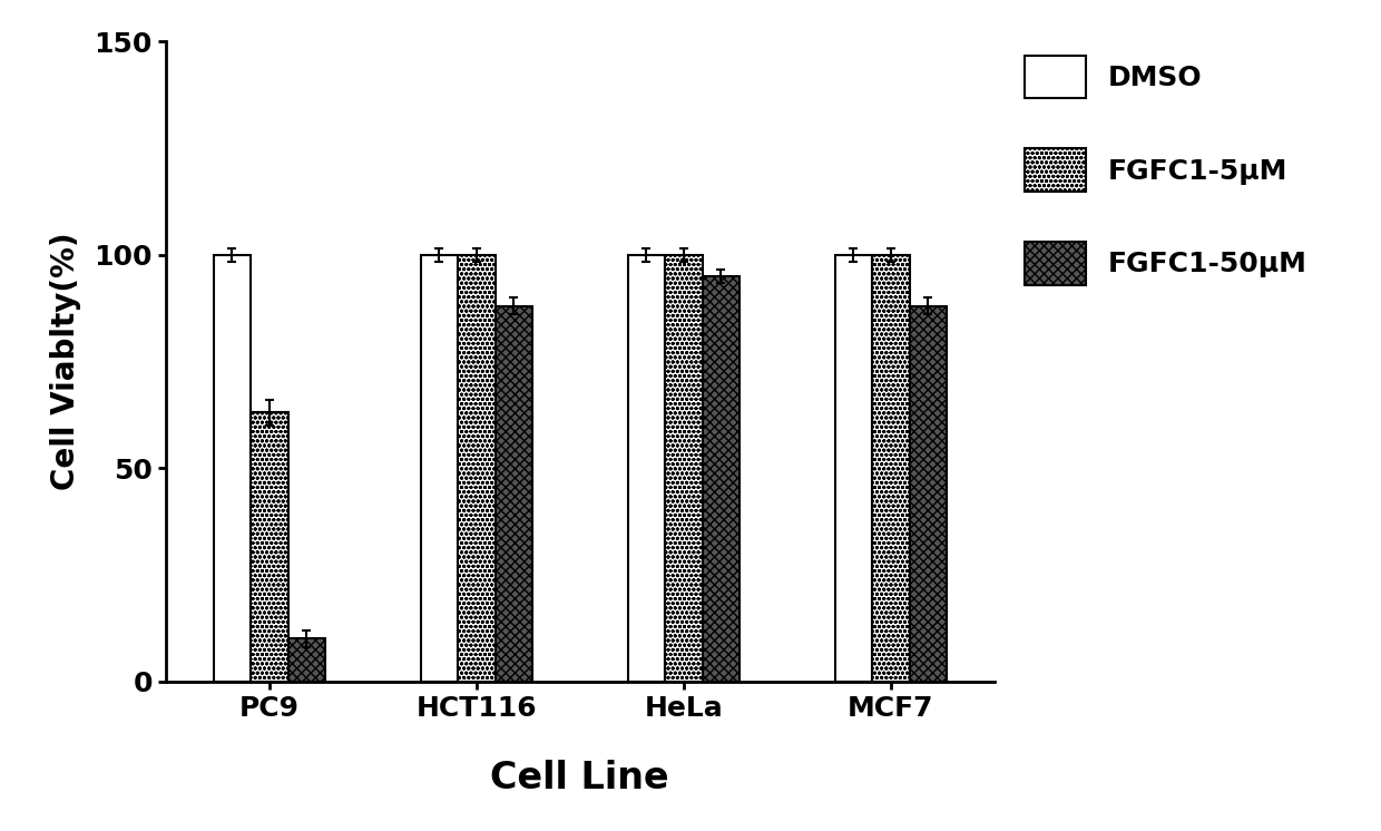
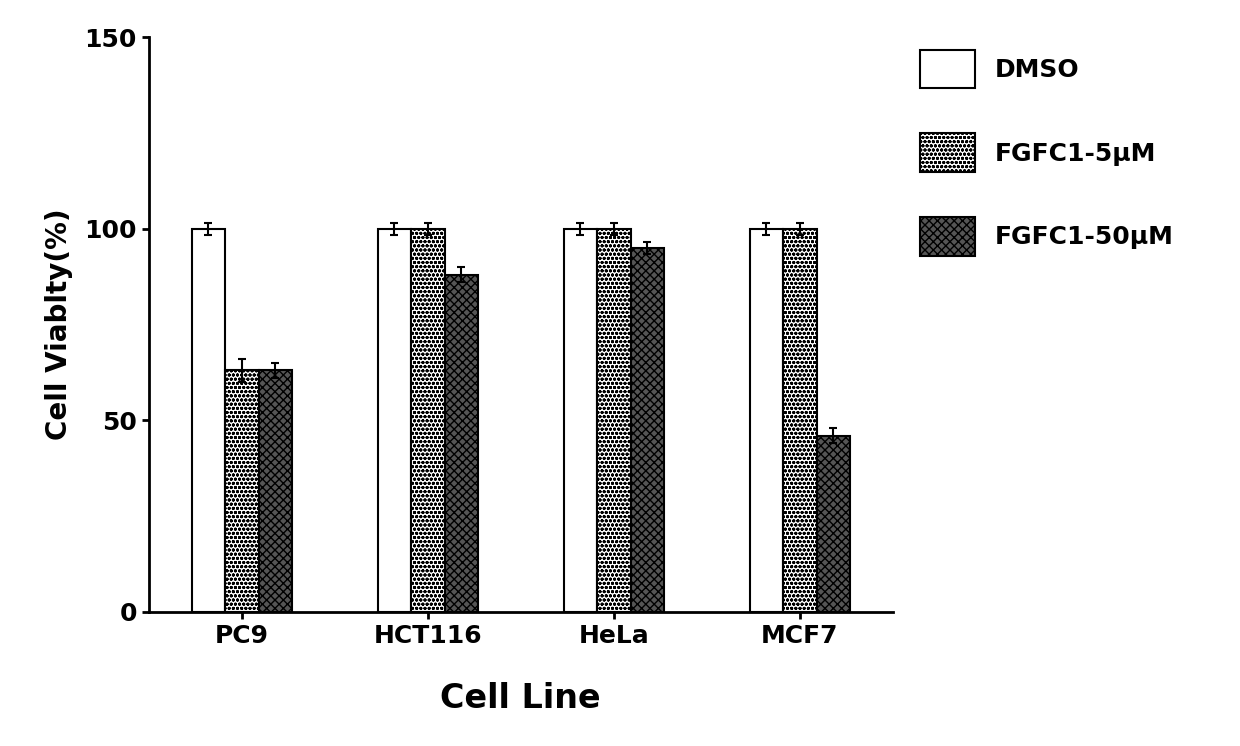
FGFC1-50μM/PC9: 10 -> 63
FGFC1-50μM/MCF7: 88 -> 46
